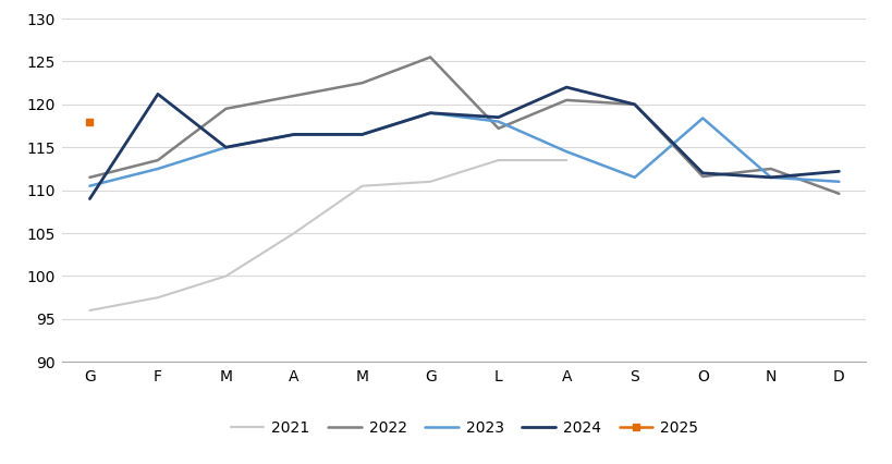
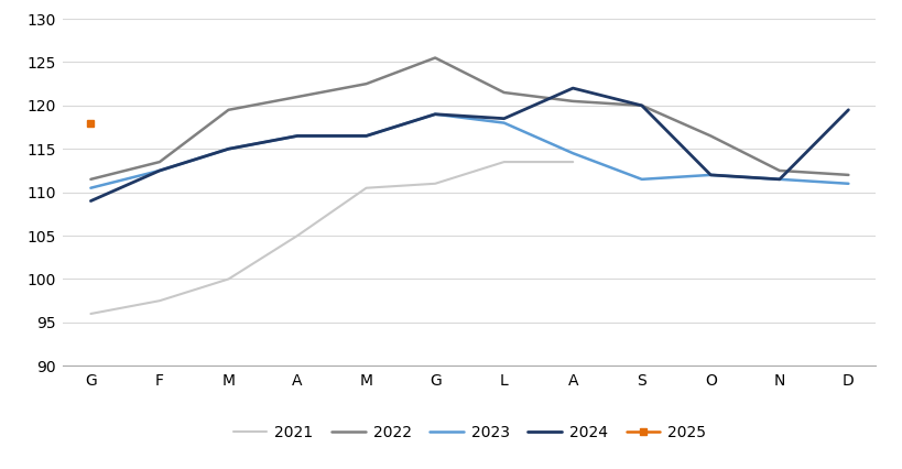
2024/F: 121.2 -> 112.5
2022/L: 117.2 -> 121.5
2022/O: 111.6 -> 116.5
2023/O: 118.4 -> 112.0
2022/D: 109.6 -> 112.0
2024/D: 112.2 -> 119.5
